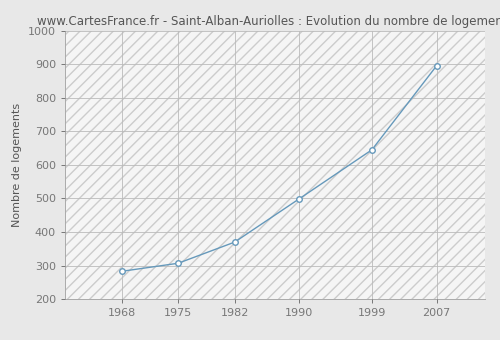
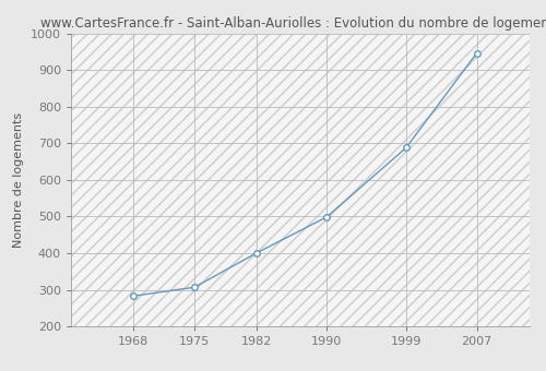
1982: 370 -> 400
1999: 645 -> 688
2007: 895 -> 946
